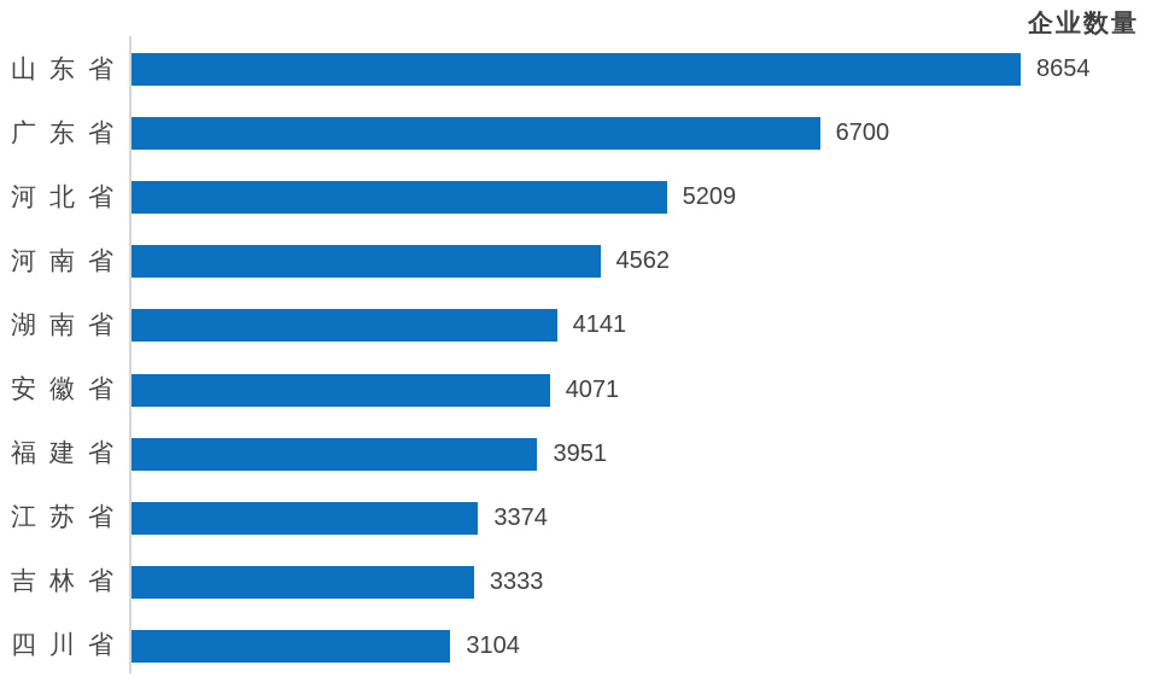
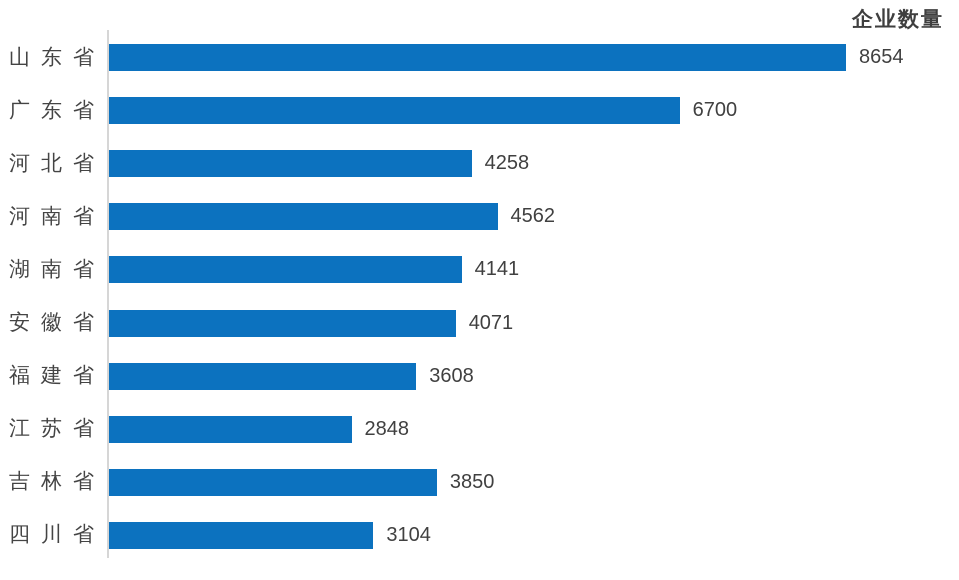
河北省: 5209 -> 4258
福建省: 3951 -> 3608
江苏省: 3374 -> 2848
吉林省: 3333 -> 3850
